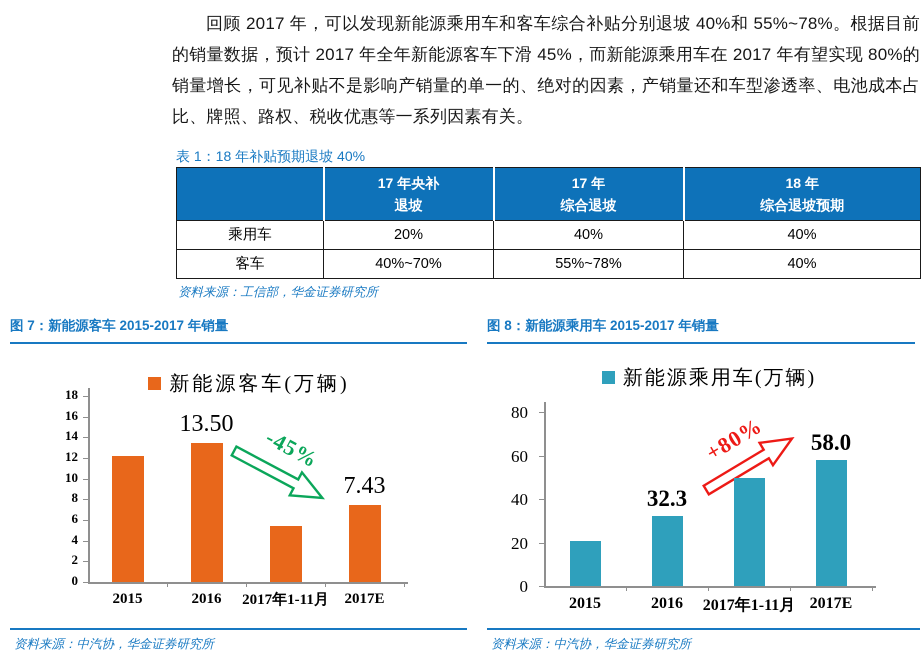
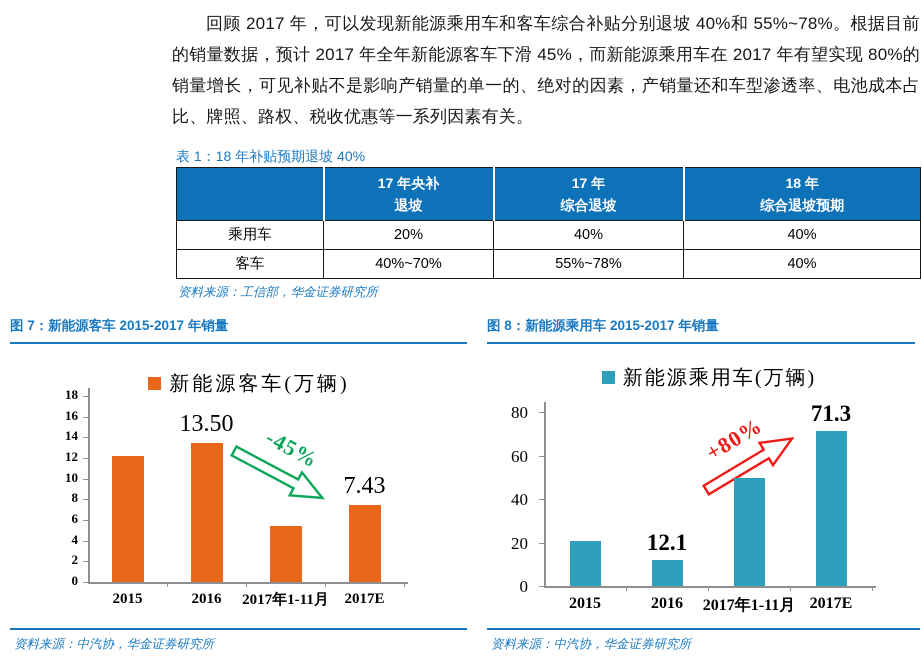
图 8：新能源乘用车 2015-2017 年销量/2016: 32.3 -> 12.1
图 8：新能源乘用车 2015-2017 年销量/2017E: 58.0 -> 71.3
